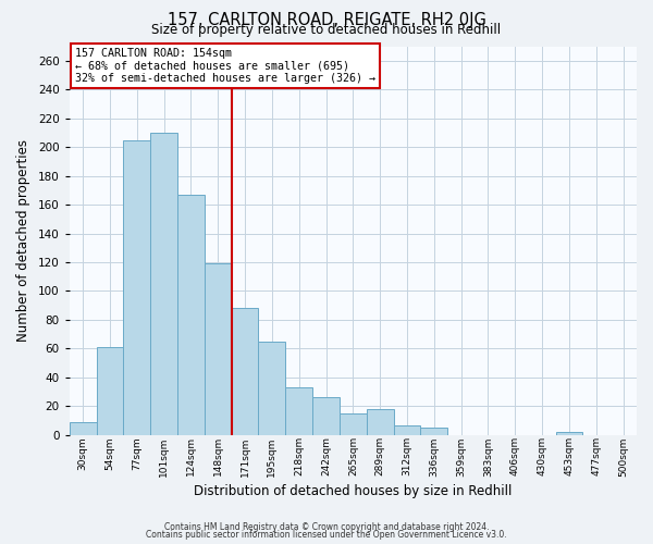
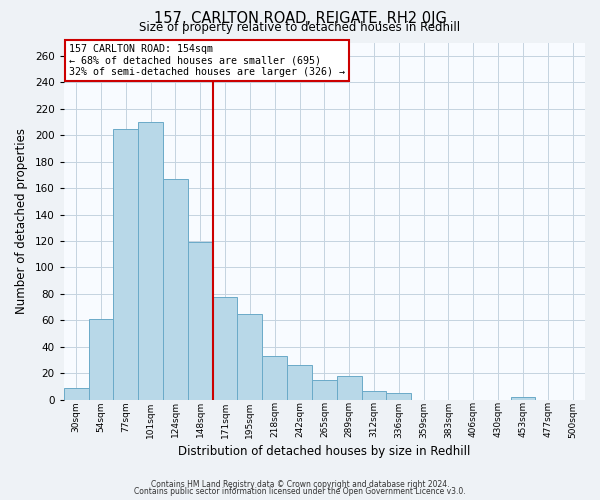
171sqm: 88 -> 78
